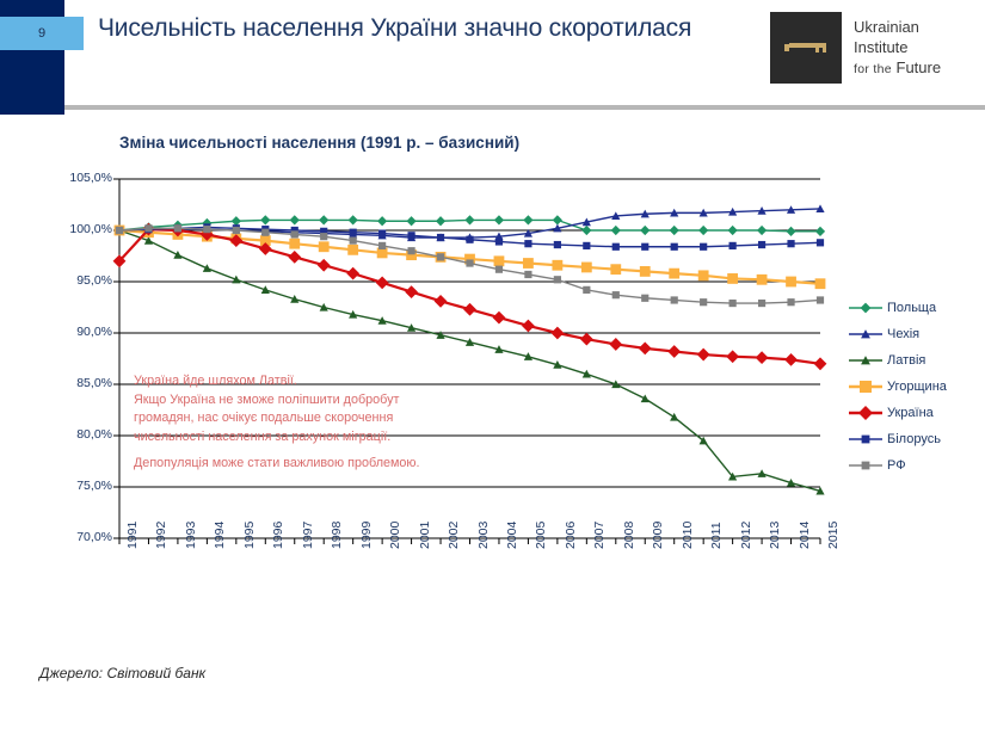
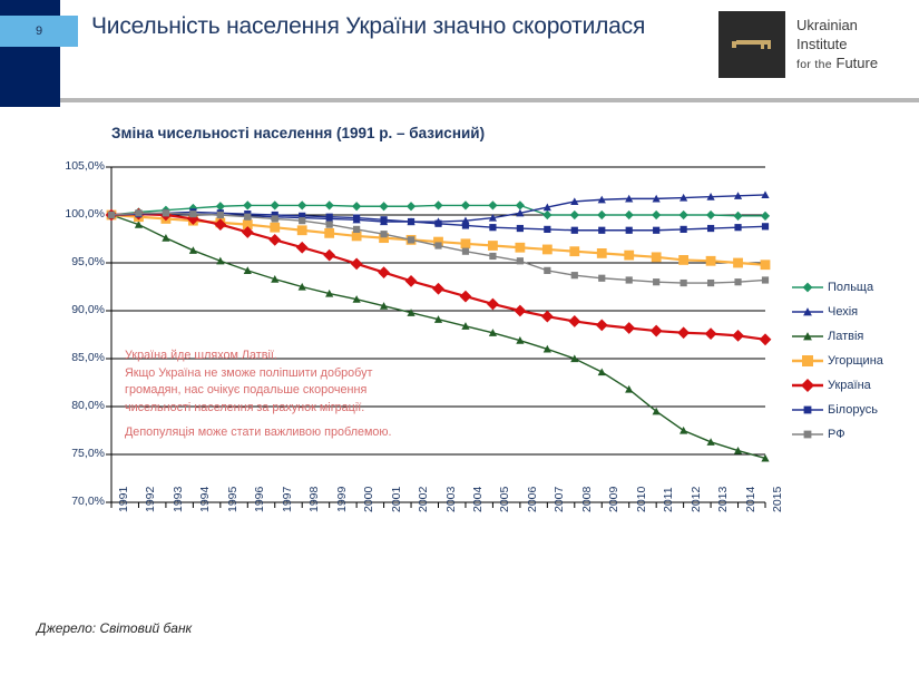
Україна/1991: 97% -> 100%
Латвія/2012: 76% -> 78%
